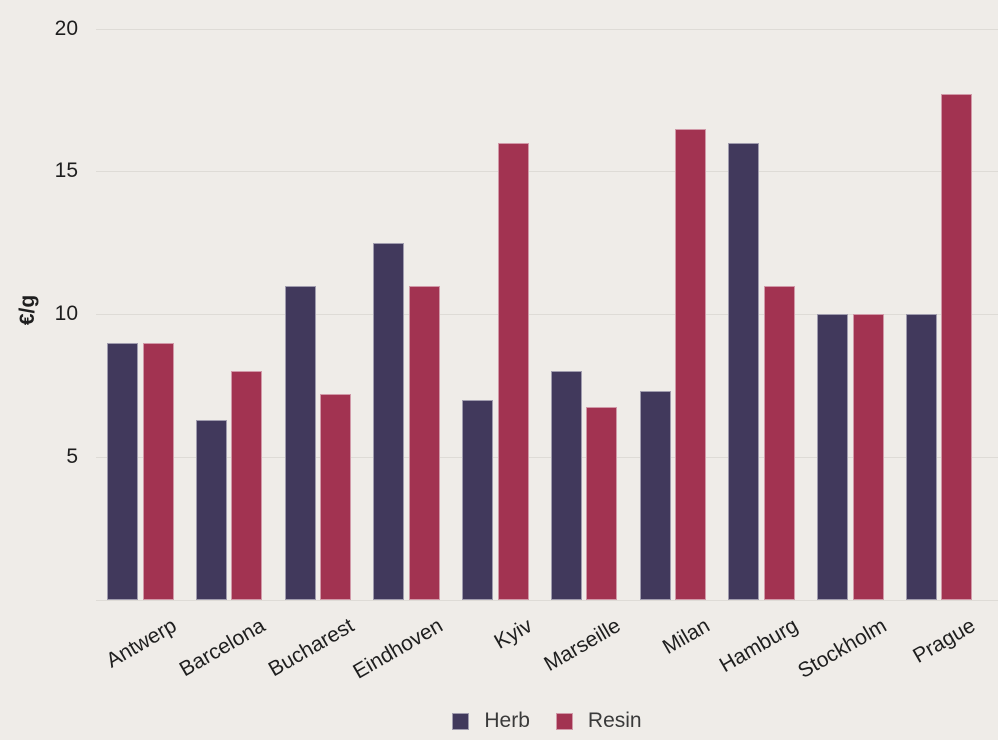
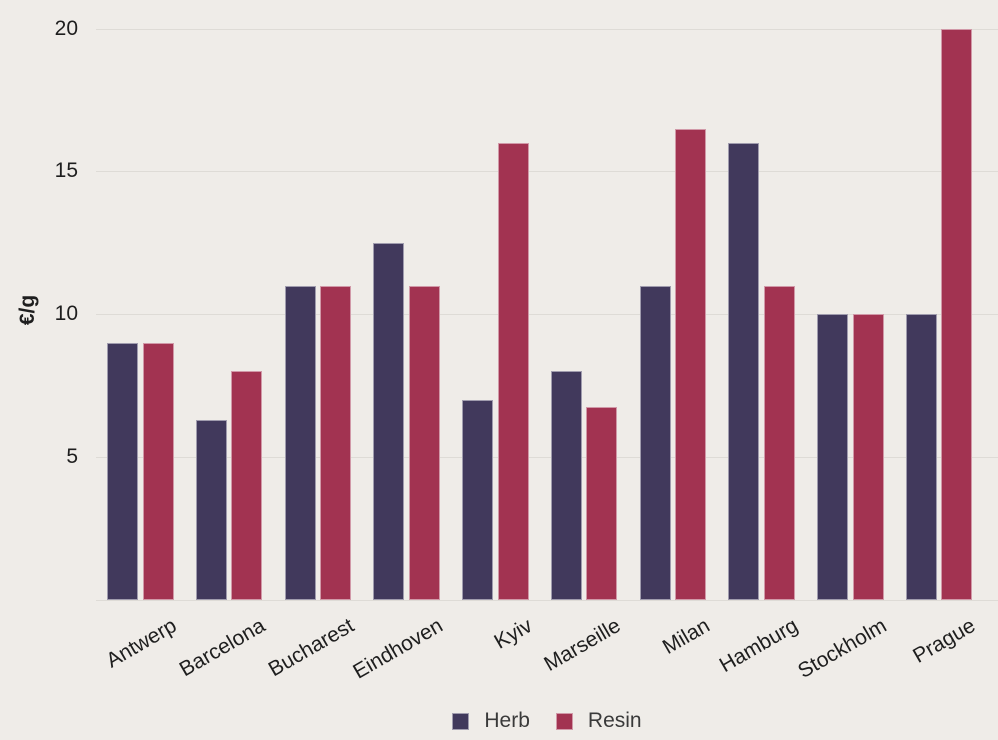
Resin/Bucharest: 7.2 -> 11.0
Herb/Milan: 7.3 -> 11.0
Resin/Prague: 17.7 -> 20.0
